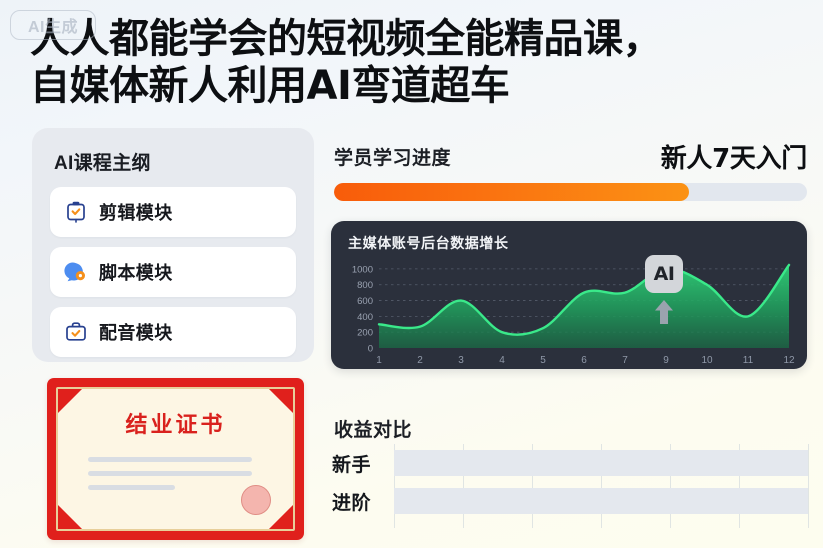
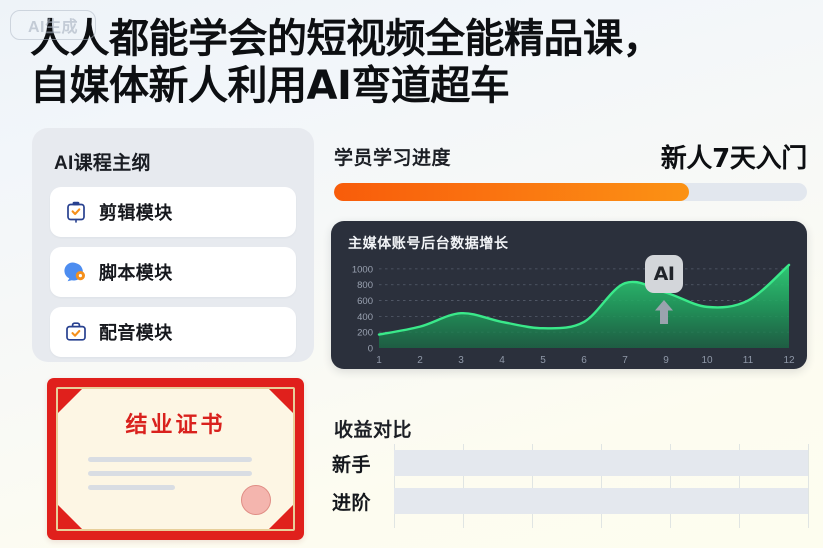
1: 300 -> 200
3: 600 -> 400
4: 200 -> 300
6: 700 -> 300
7: 700 -> 800
9: 1000 -> 700
10: 800 -> 500
11: 400 -> 600
